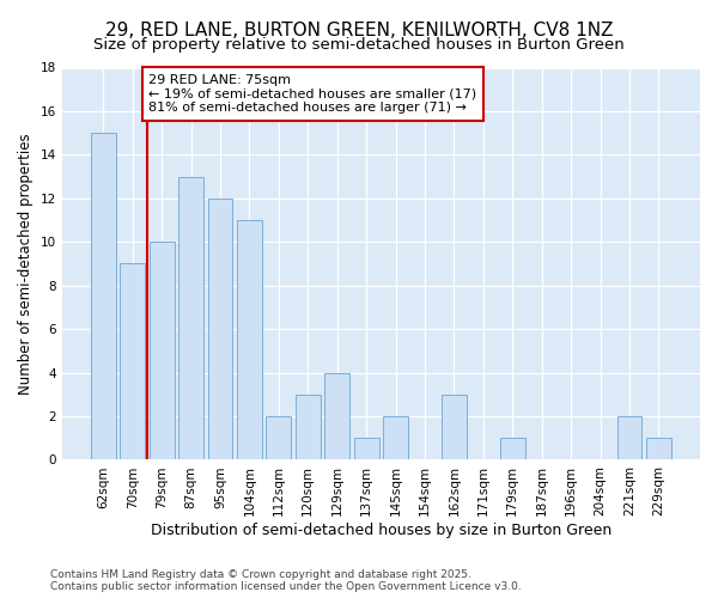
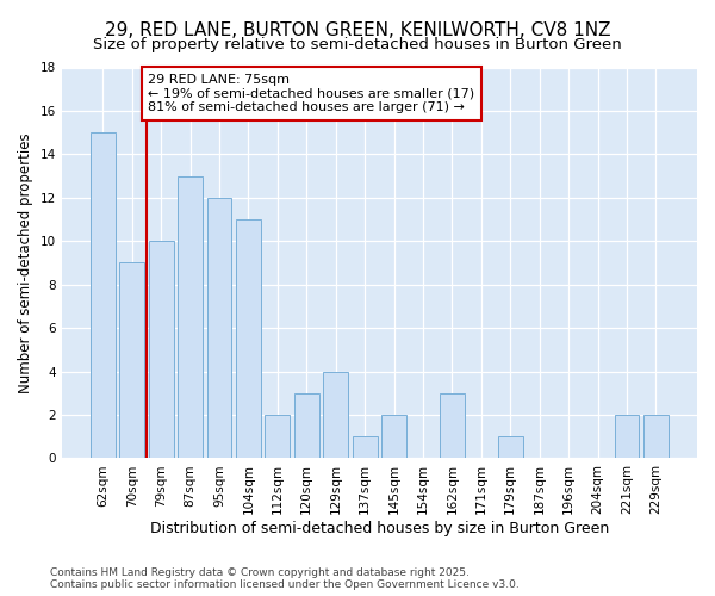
229sqm: 1 -> 2
